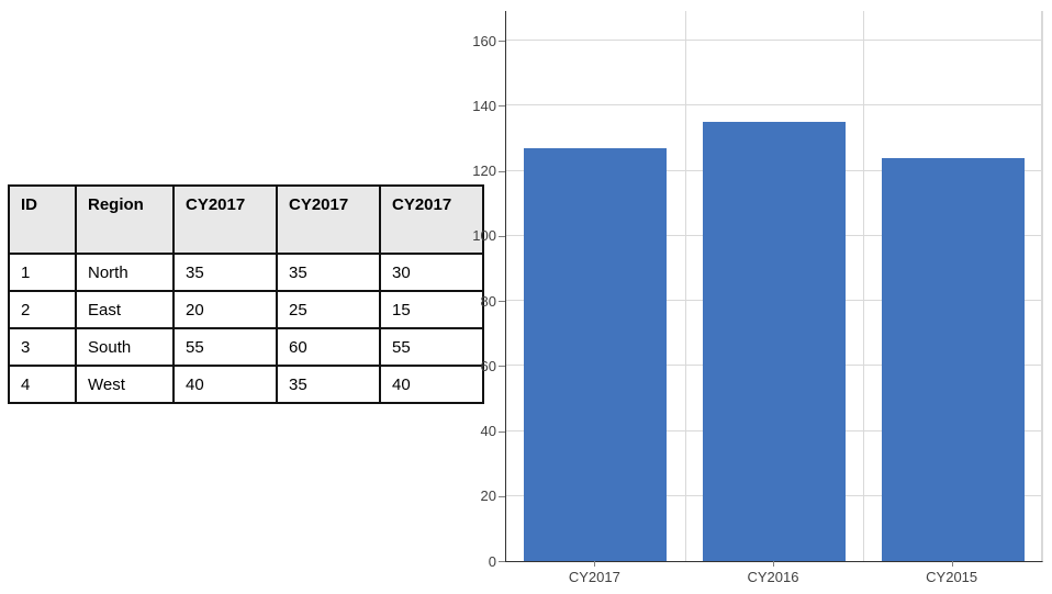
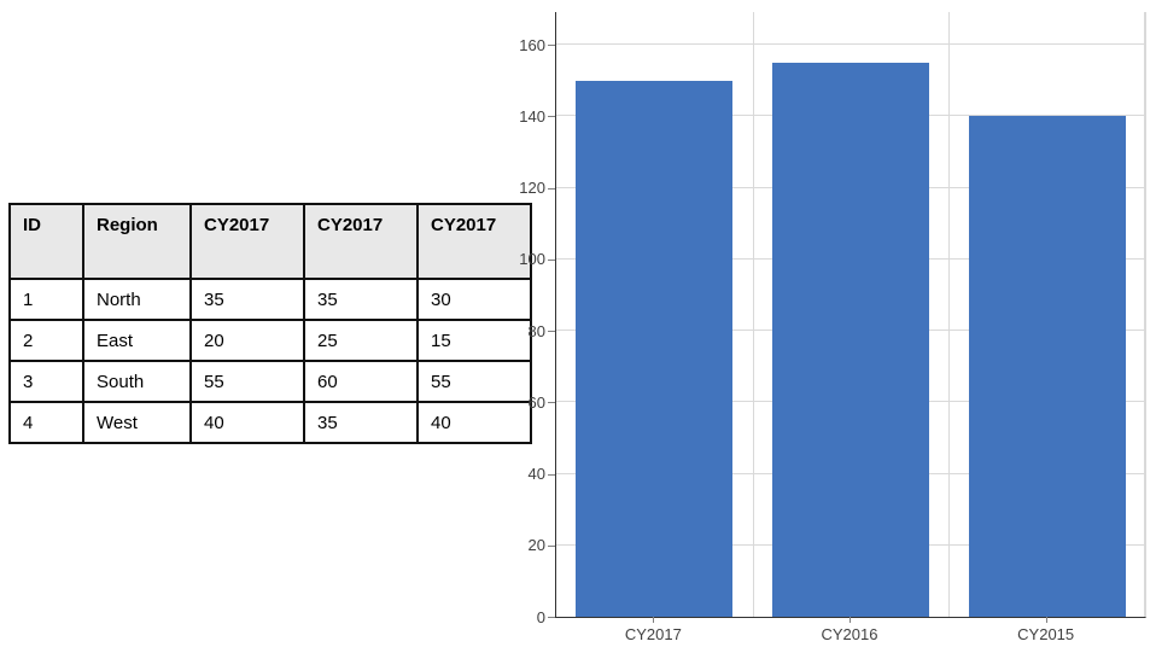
CY2017: 127 -> 150
CY2016: 135 -> 155
CY2015: 124 -> 140
